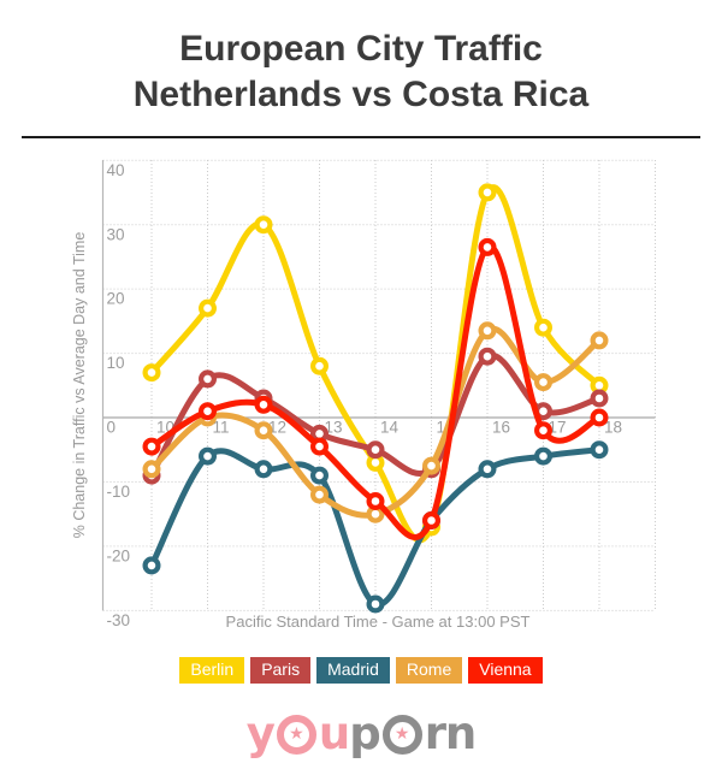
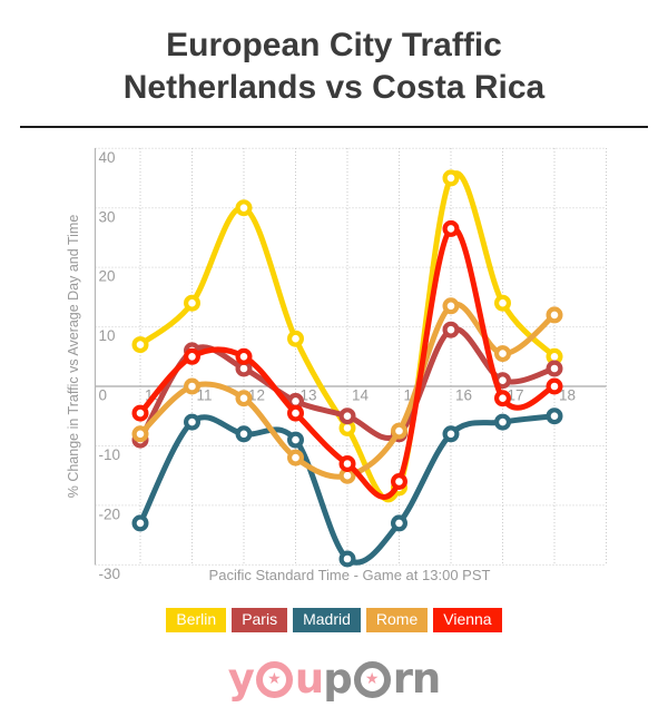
Berlin/11: 17 -> 14
Vienna/11: 1 -> 5
Vienna/12: 2 -> 5
Madrid/15: -16 -> -23
